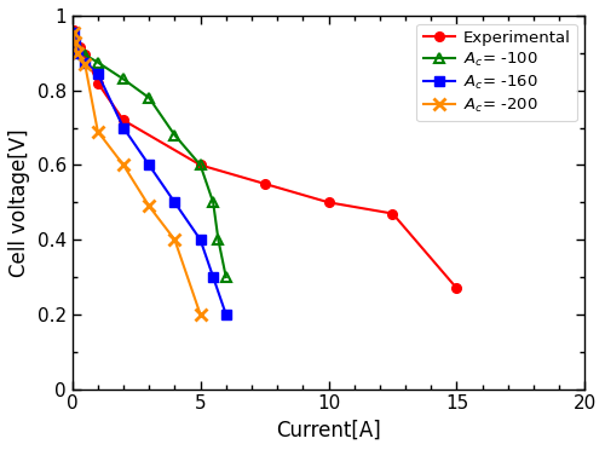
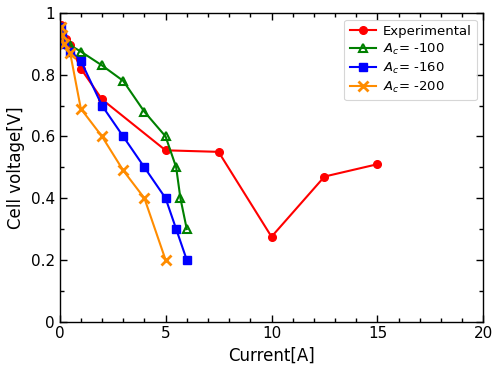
Experimental/5: 0.600 -> 0.555
Experimental/10: 0.500 -> 0.275
Experimental/15: 0.270 -> 0.510
